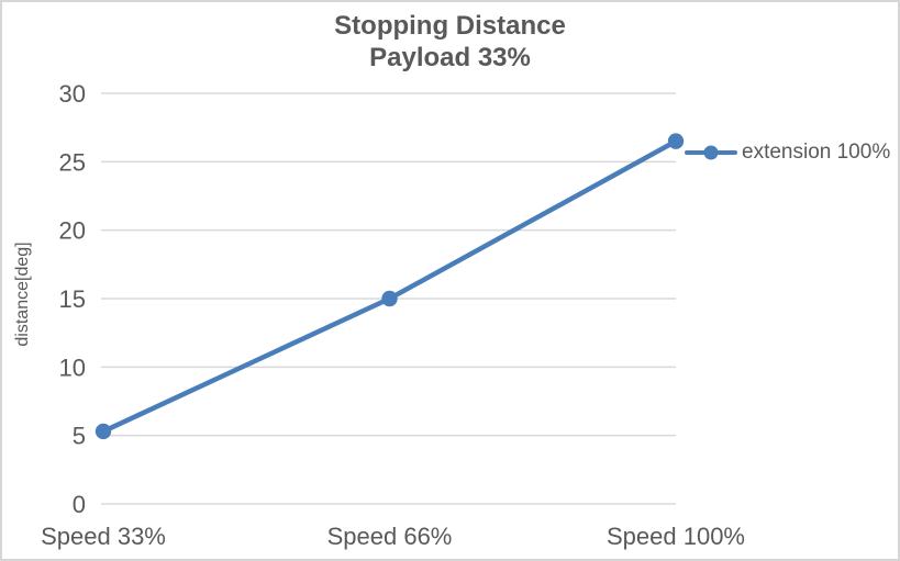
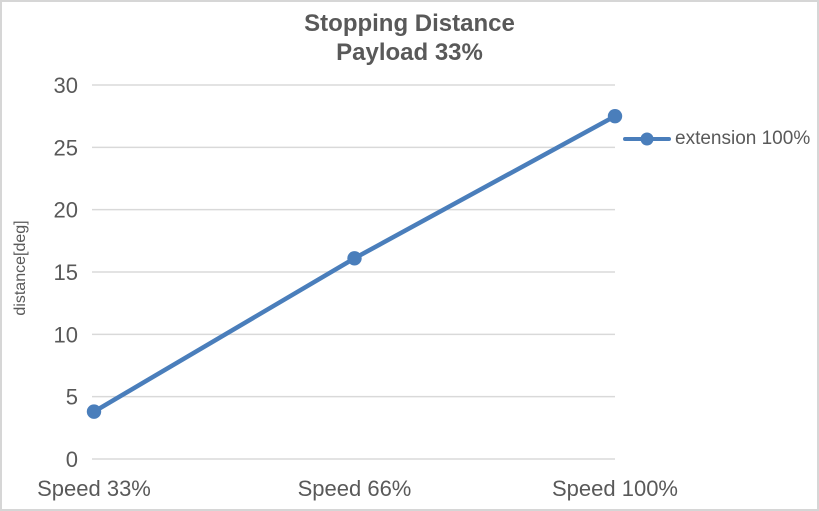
Speed 33%: 5.3 -> 3.8
Speed 66%: 15.0 -> 16.1
Speed 100%: 26.5 -> 27.5
